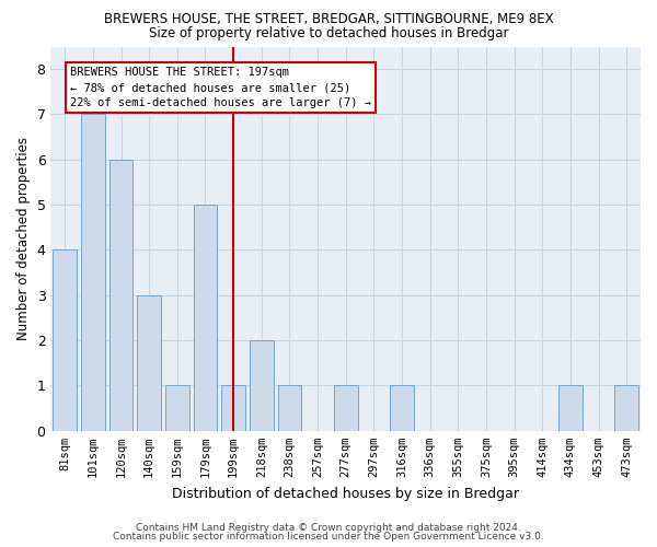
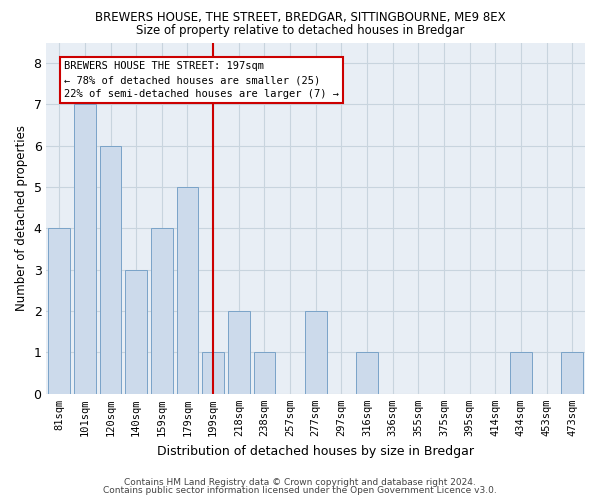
159sqm: 1 -> 4
277sqm: 1 -> 2
